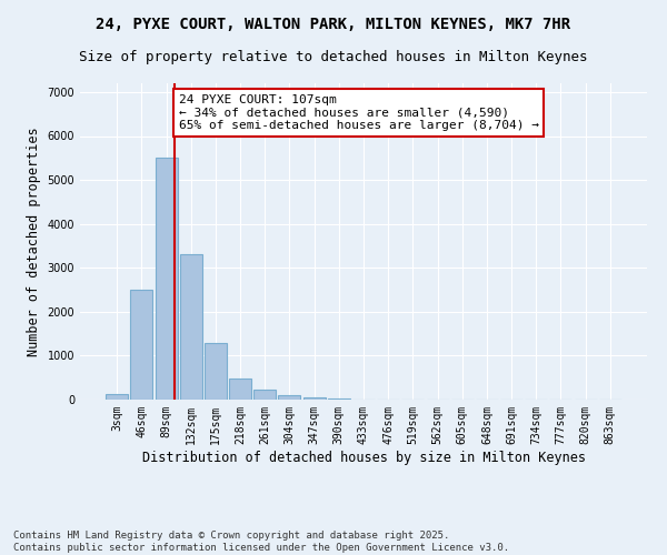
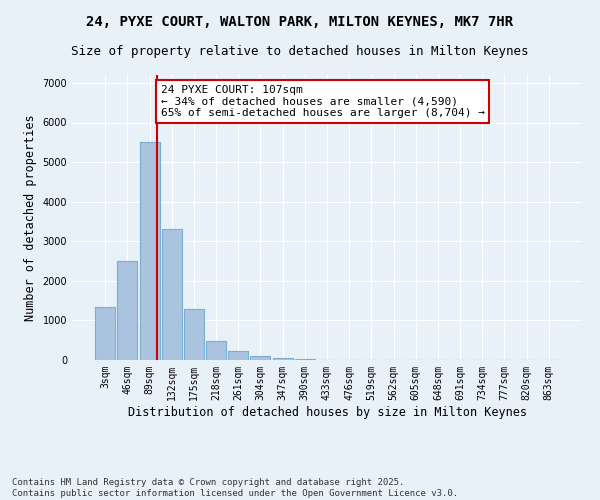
3sqm: 120 -> 1350
